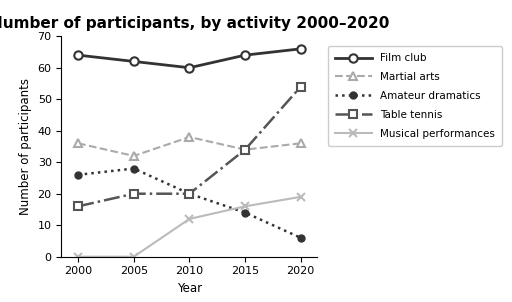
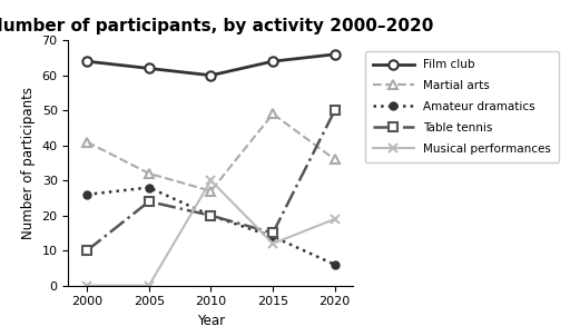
Martial arts/2000: 36 -> 41
Table tennis/2000: 16 -> 10
Table tennis/2005: 20 -> 24
Martial arts/2010: 38 -> 27
Musical performances/2010: 12 -> 30
Martial arts/2015: 34 -> 49
Table tennis/2015: 34 -> 15
Musical performances/2015: 16 -> 12
Table tennis/2020: 54 -> 50
